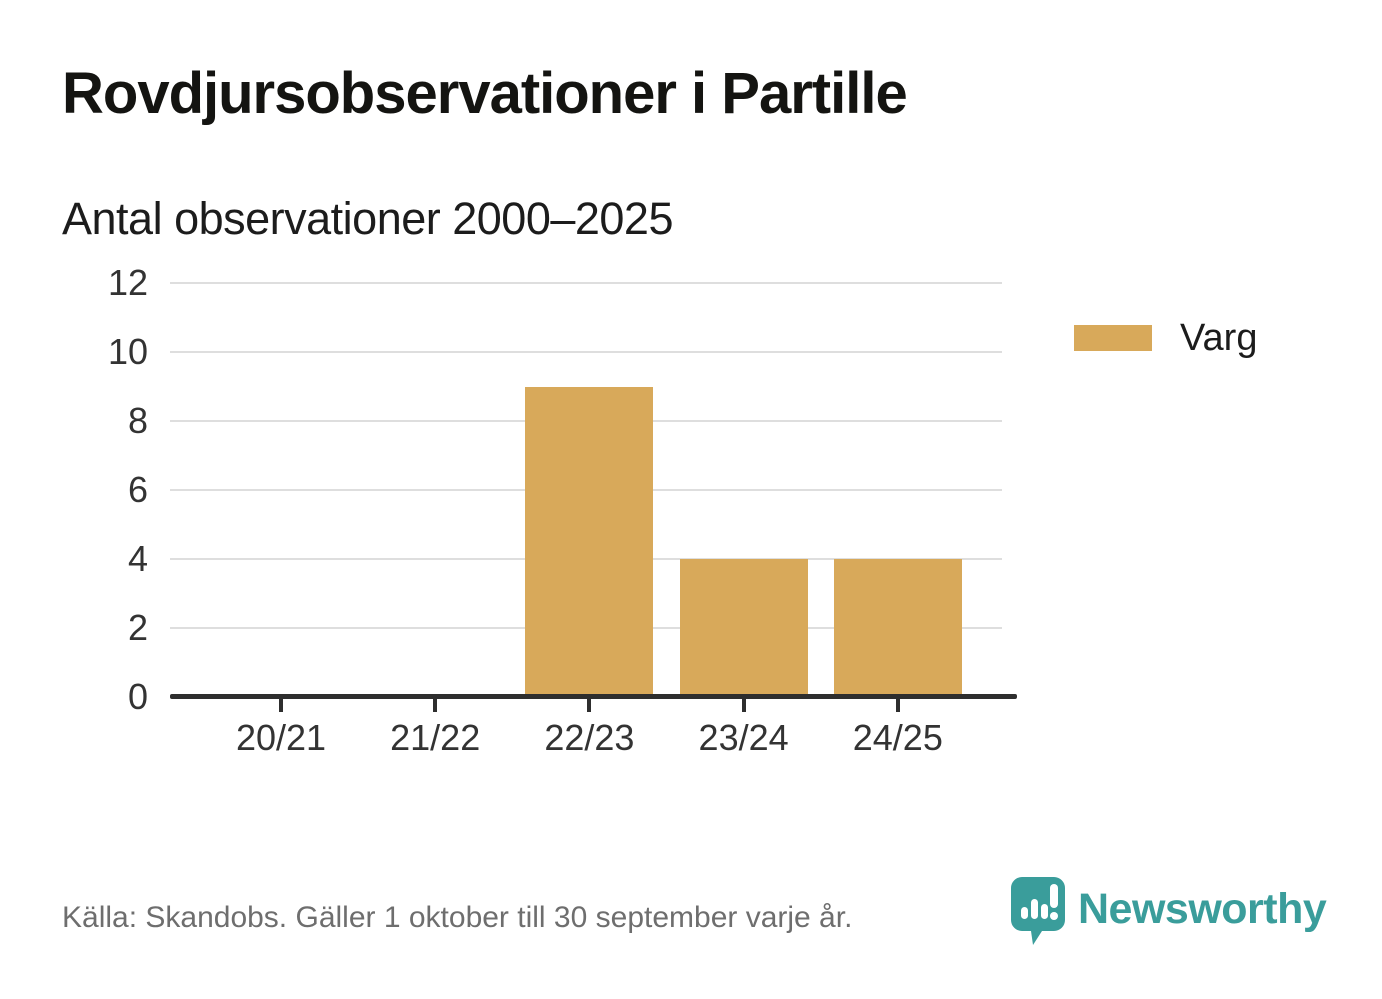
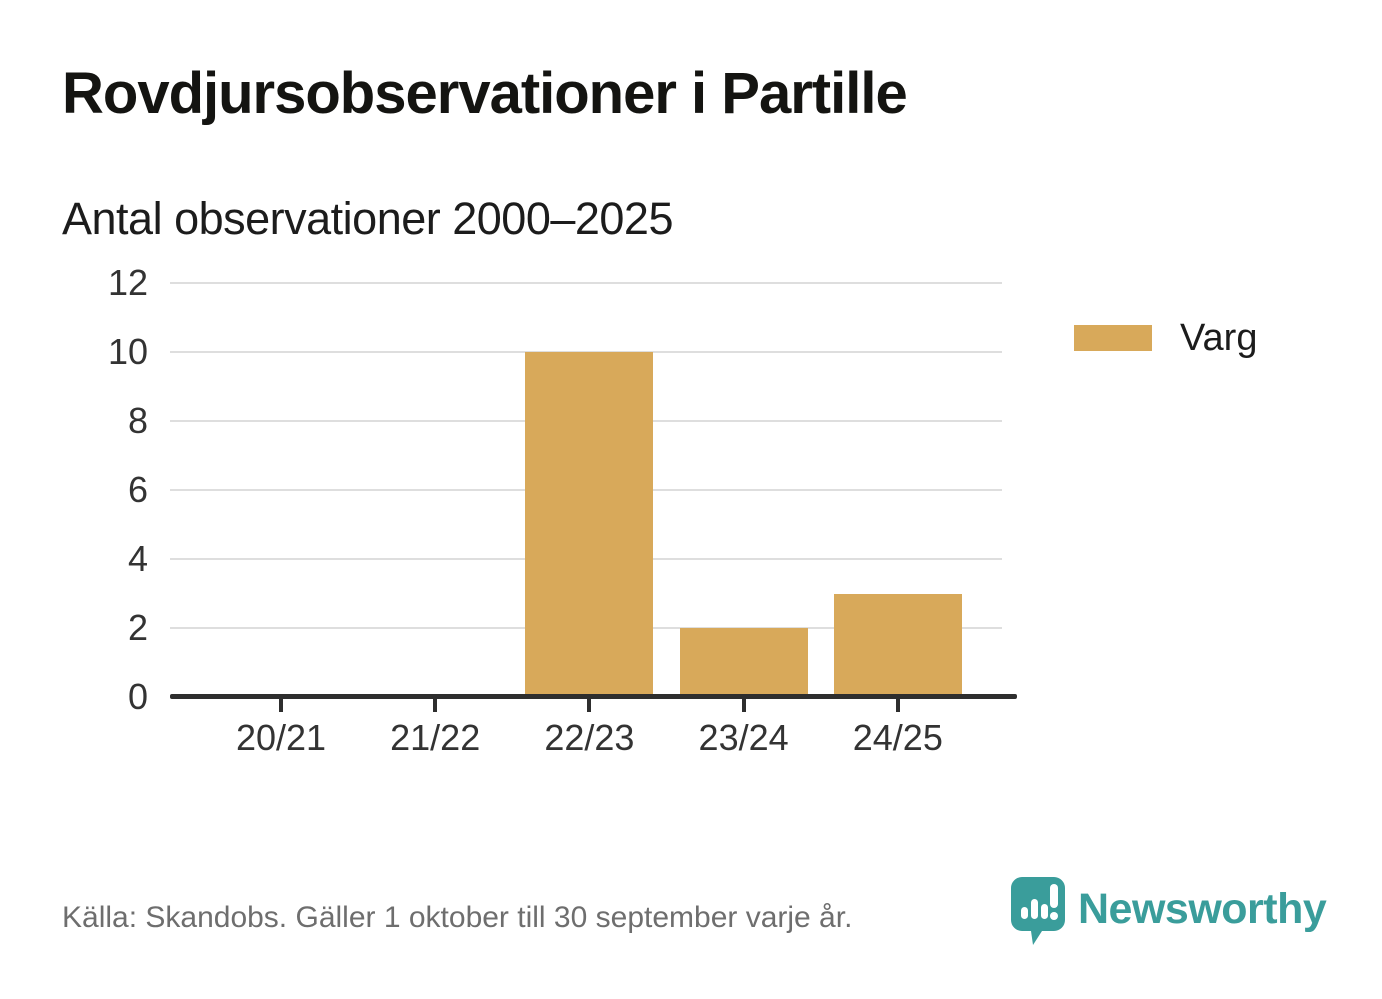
22/23: 9 -> 10
23/24: 4 -> 2
24/25: 4 -> 3
